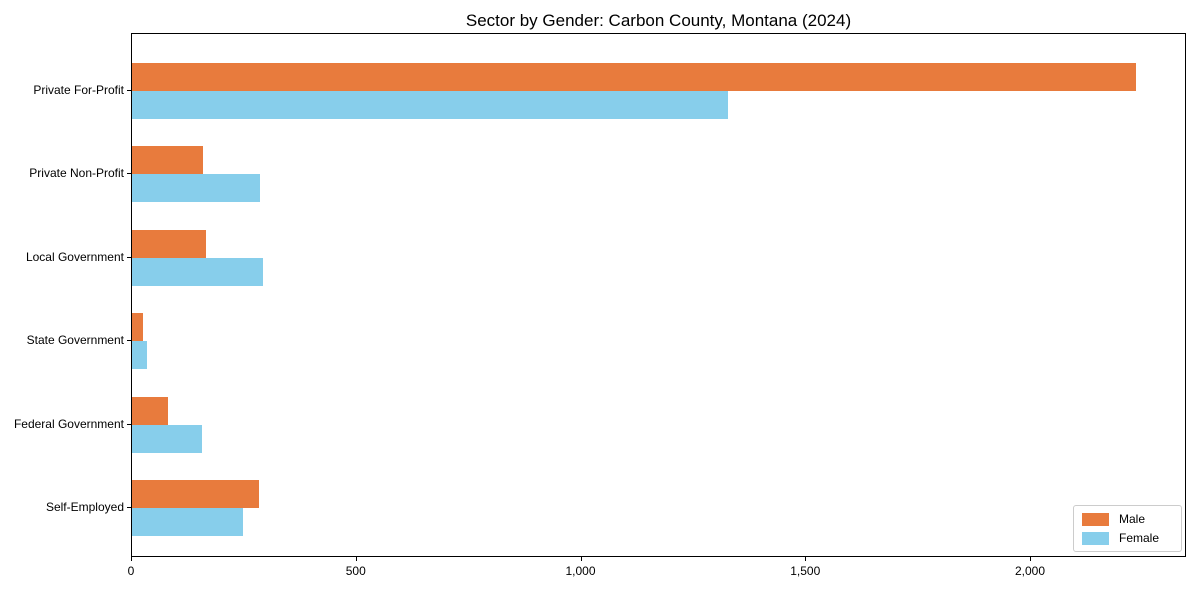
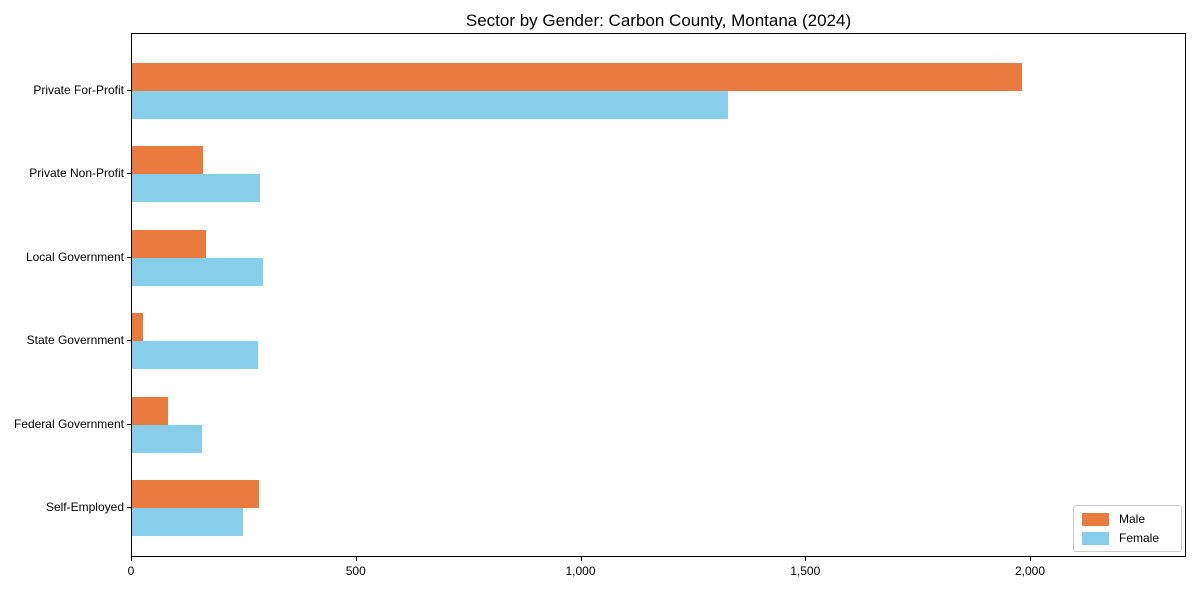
Male/Private For-Profit: 2230 -> 1980
Female/State Government: 30 -> 280
